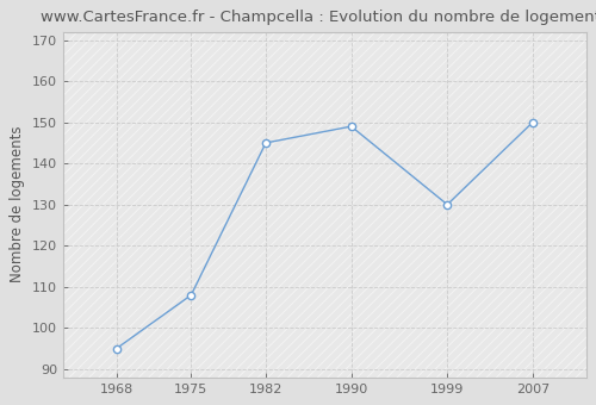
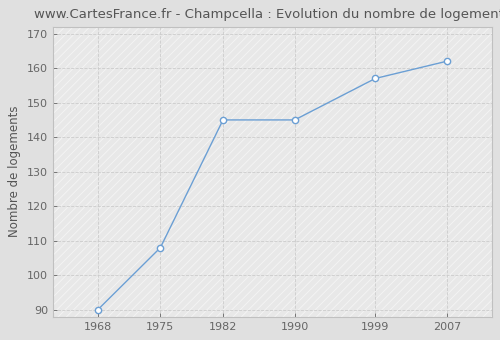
1968: 95 -> 90
1990: 149 -> 145
1999: 130 -> 157
2007: 150 -> 162
